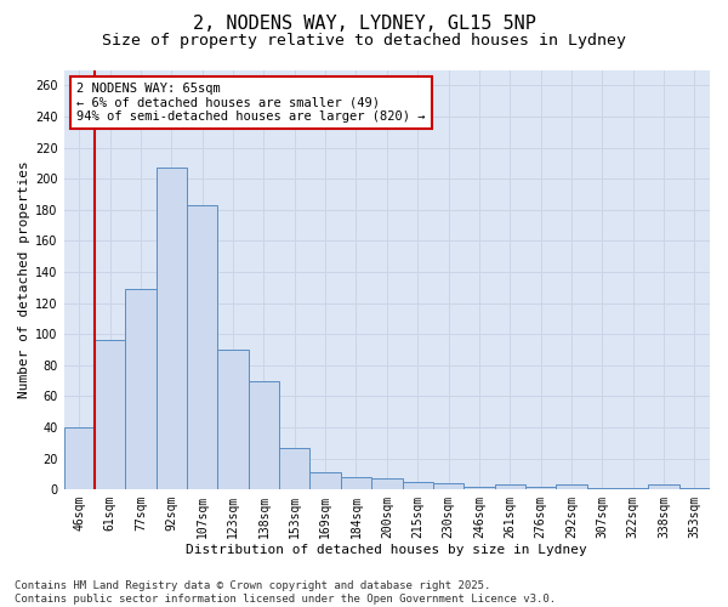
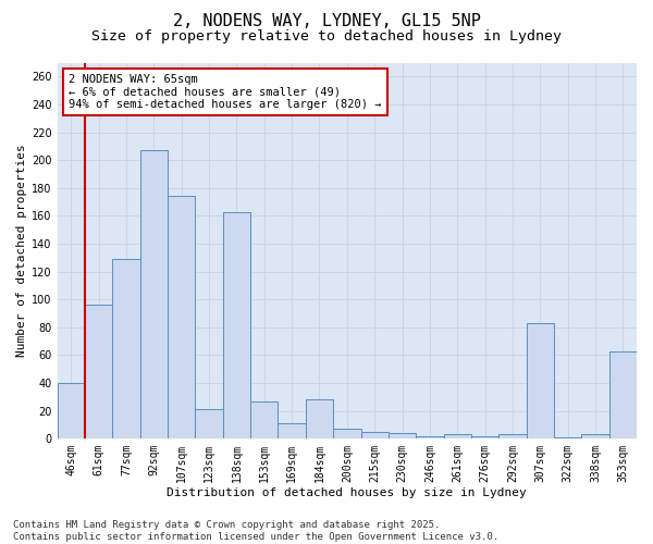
107sqm: 183 -> 174
123sqm: 90 -> 21
138sqm: 70 -> 163
184sqm: 8 -> 28
307sqm: 1 -> 83
353sqm: 1 -> 63
